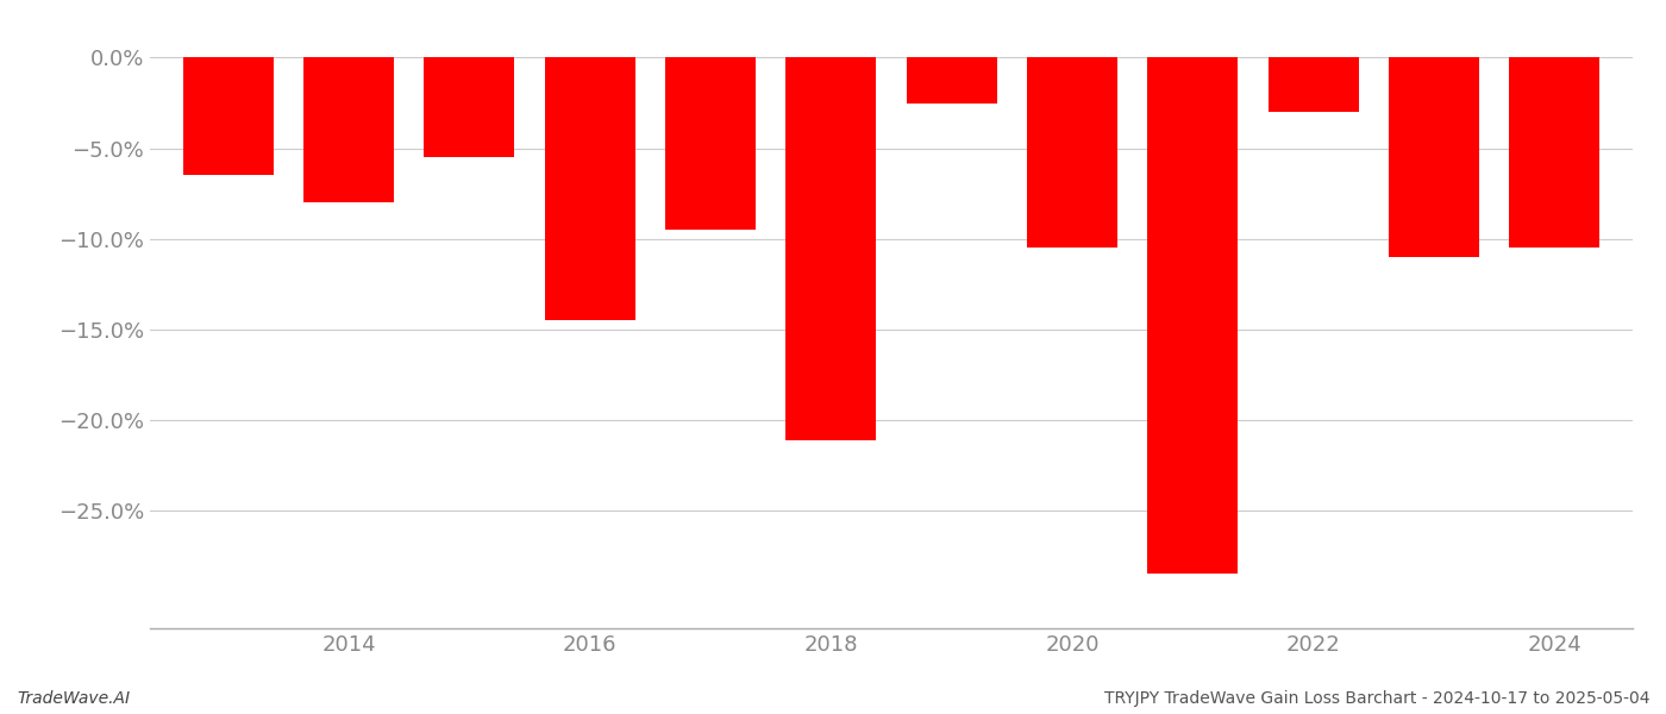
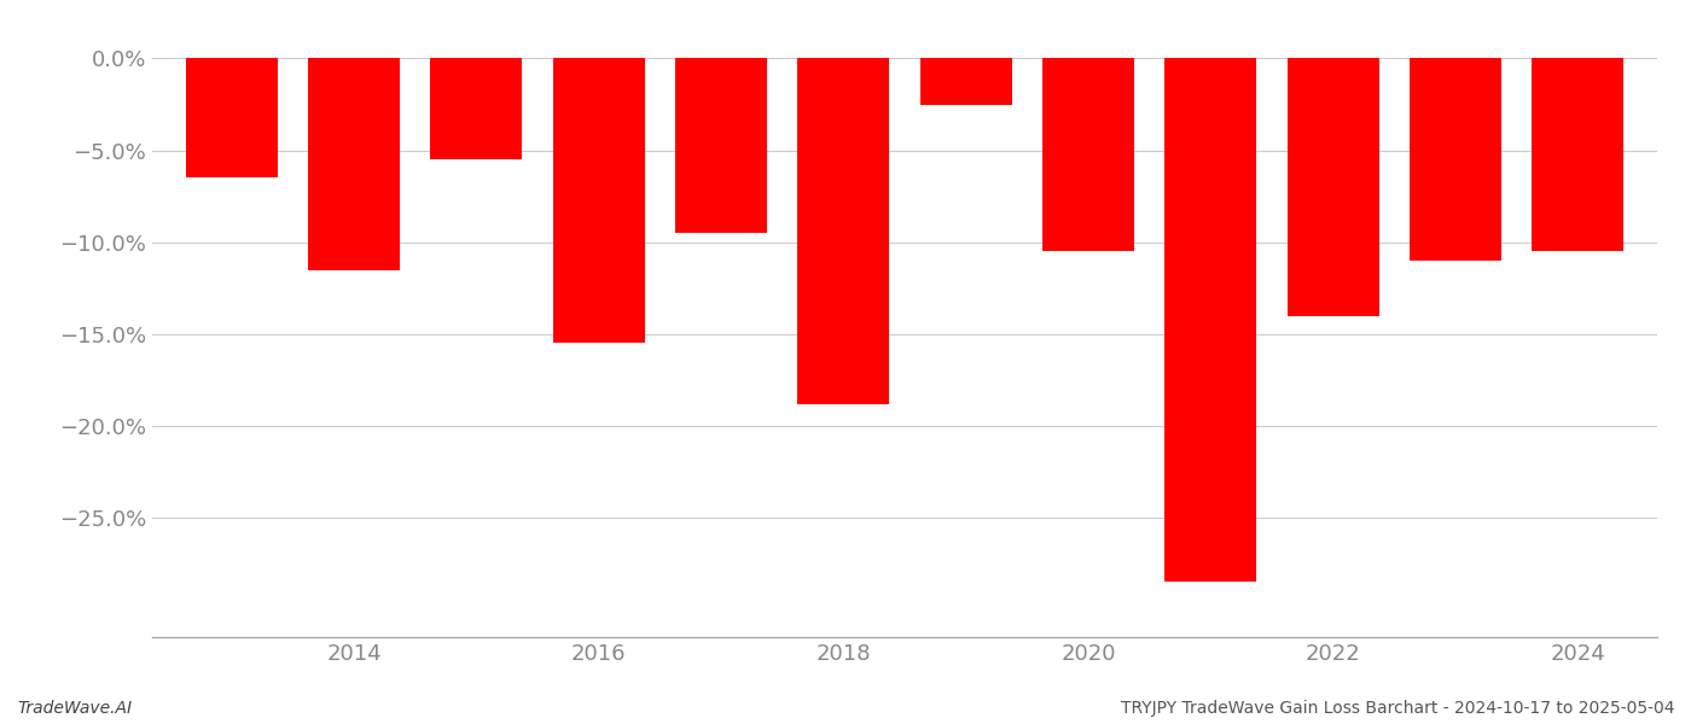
2014: -8.0% -> -11.5%
2016: -14.5% -> -15.5%
2018: -21.1% -> -18.8%
2022: -3.0% -> -14.0%
